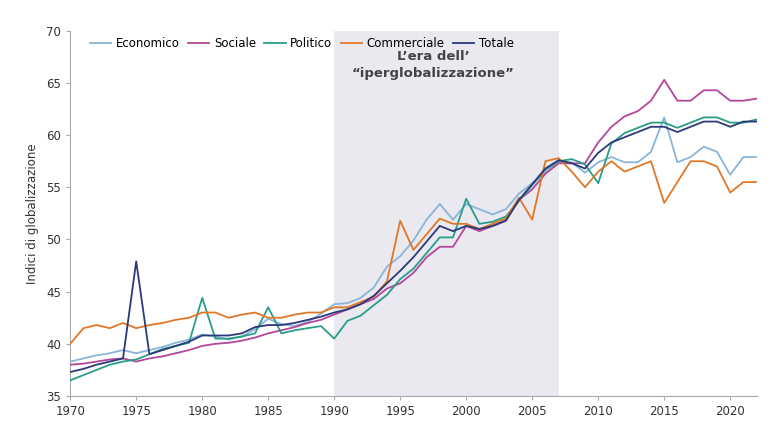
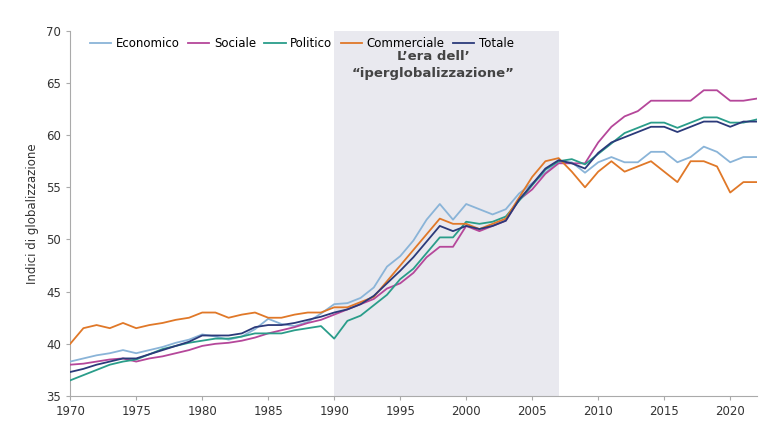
Totale/1975: 47.9 -> 38.6
Politico/1980: 44.4 -> 40.3
Politico/1985: 43.5 -> 41.0
Commerciale/1995: 51.8 -> 47.5
Politico/2000: 53.9 -> 51.7
Commerciale/2005: 51.9 -> 56.0
Politico/2010: 55.4 -> 58.2
Economico/2015: 61.7 -> 58.4
Sociale/2015: 65.3 -> 63.3
Commerciale/2015: 53.5 -> 56.5
Economico/2020: 56.2 -> 57.4
